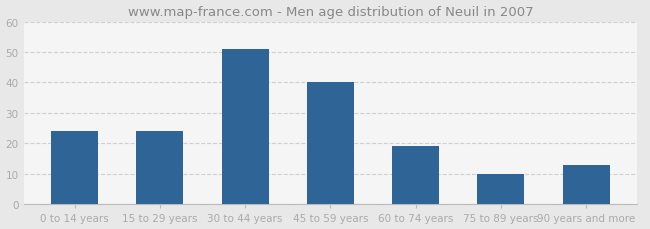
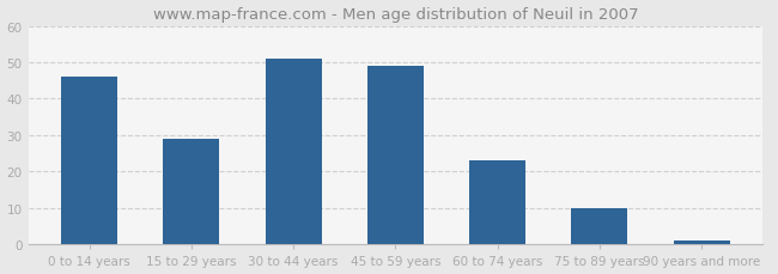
0 to 14 years: 24 -> 46
15 to 29 years: 24 -> 29
45 to 59 years: 40 -> 49
60 to 74 years: 19 -> 23
90 years and more: 13 -> 1
